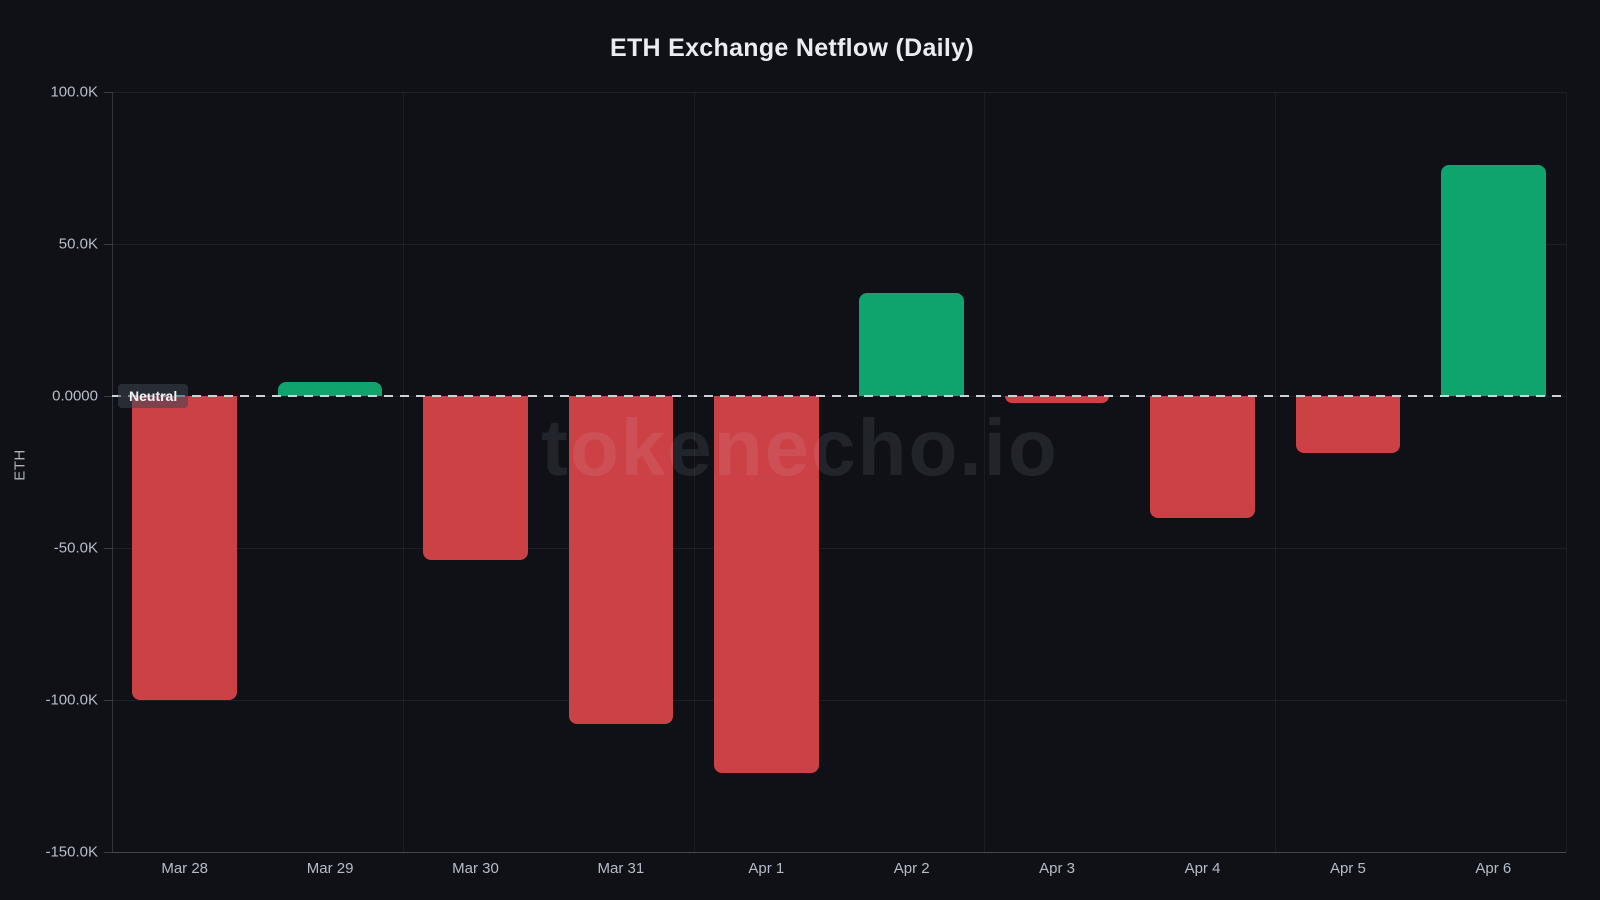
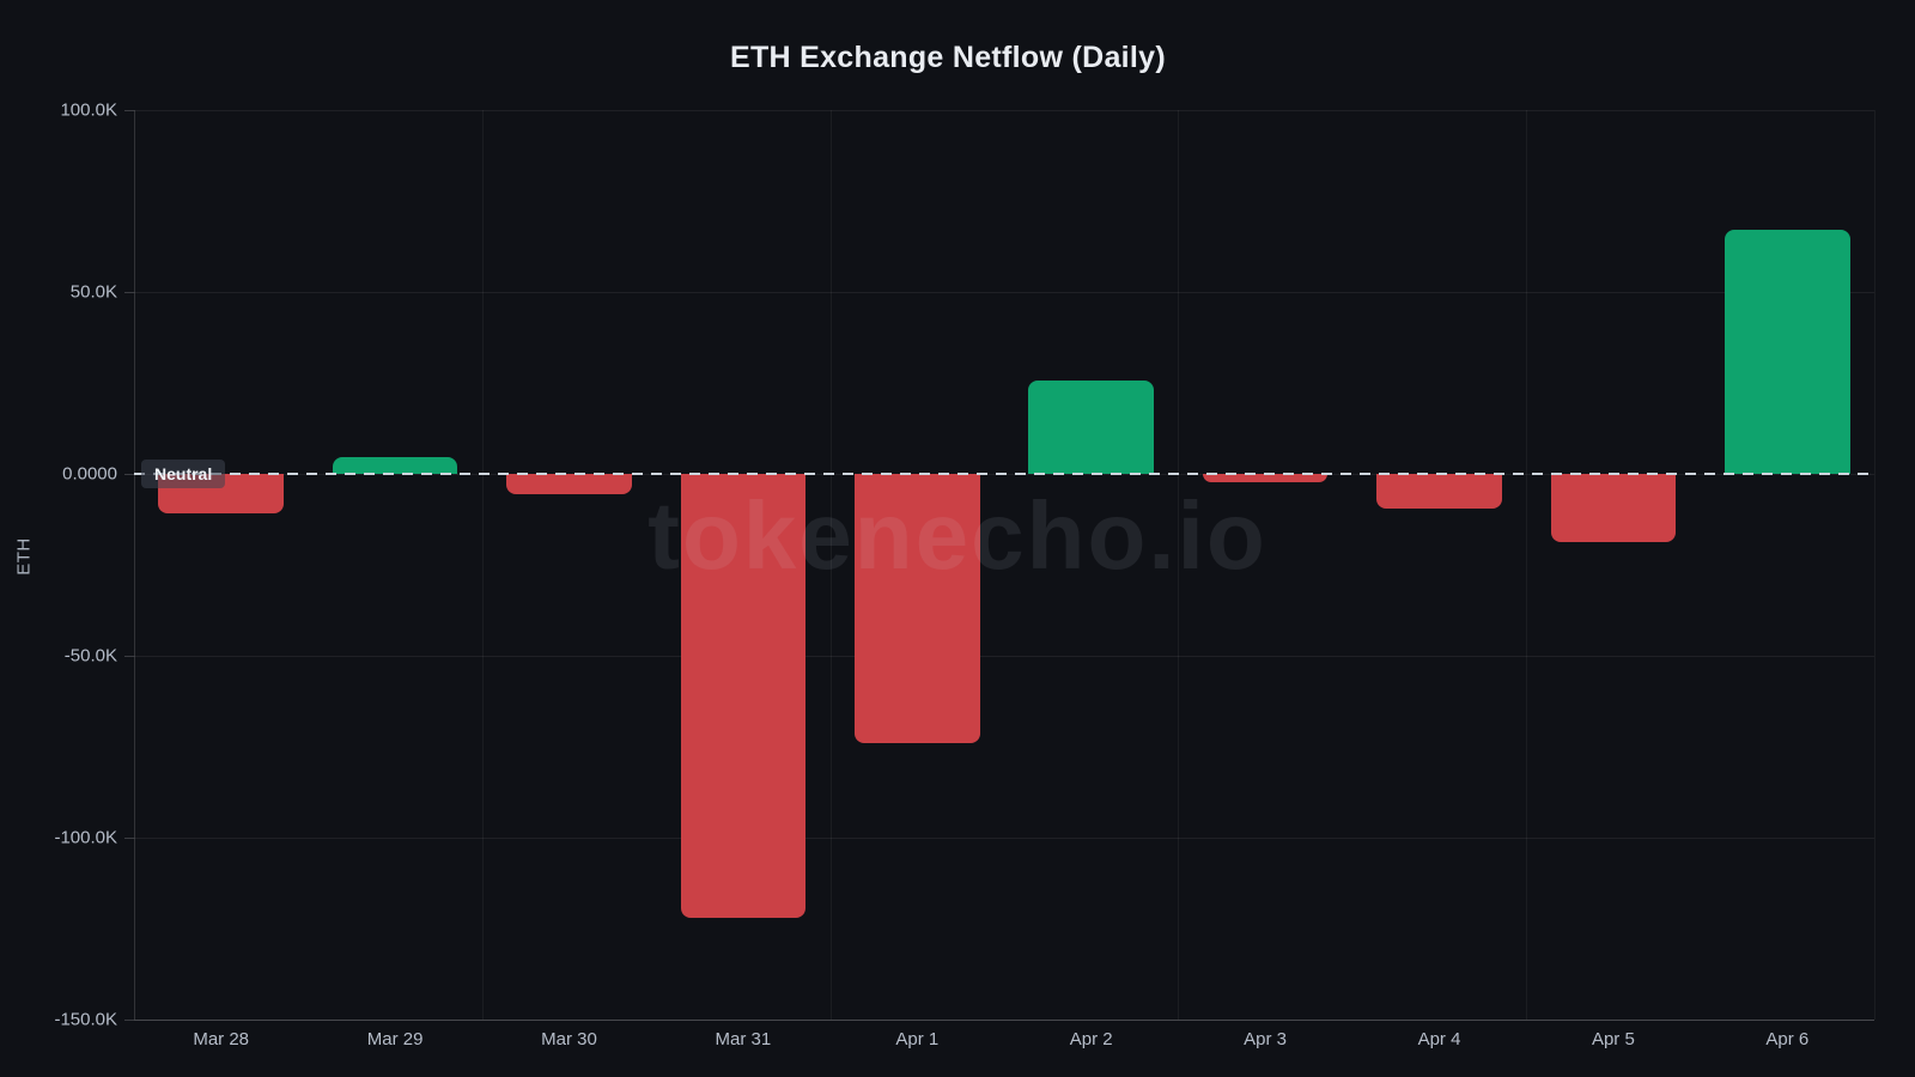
Mar 28: -100K -> -11K
Mar 30: -54K -> -6K
Mar 31: -108K -> -122K
Apr 1: -124K -> -74K
Apr 2: 34K -> 26K
Apr 4: -40K -> -10K
Apr 6: 76K -> 67K
